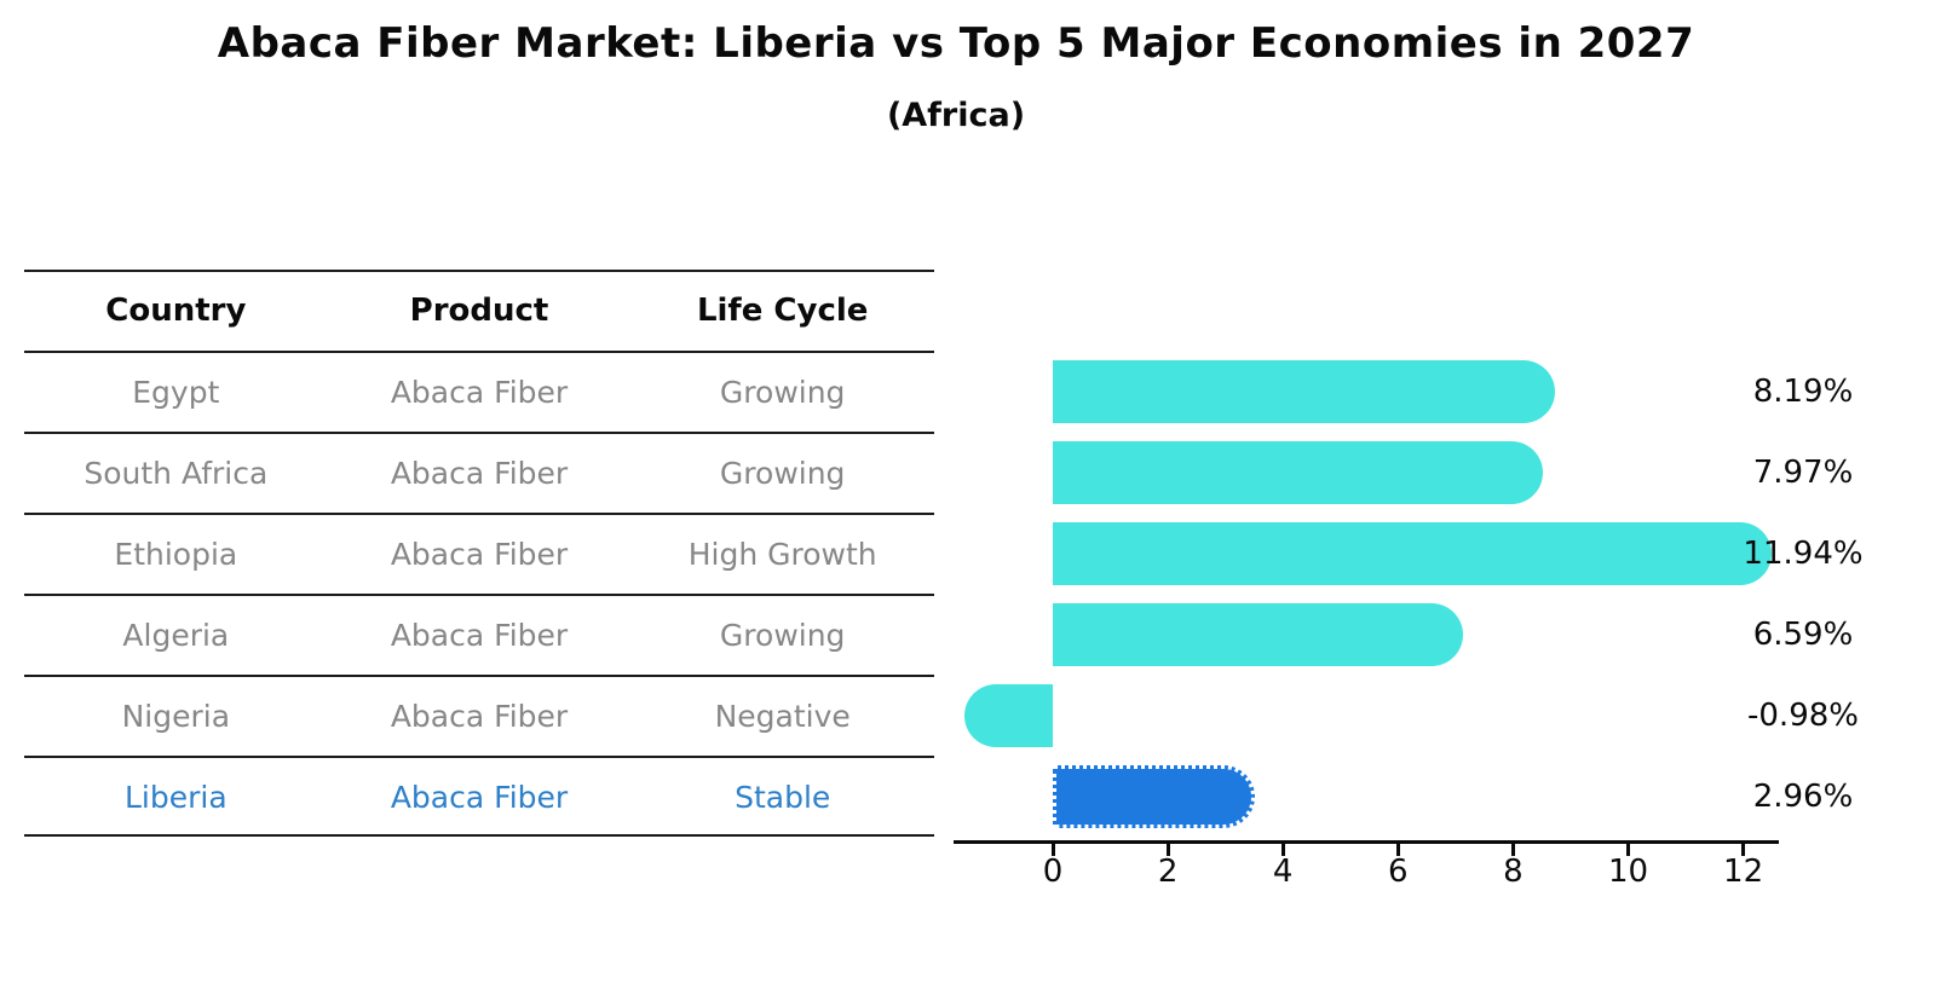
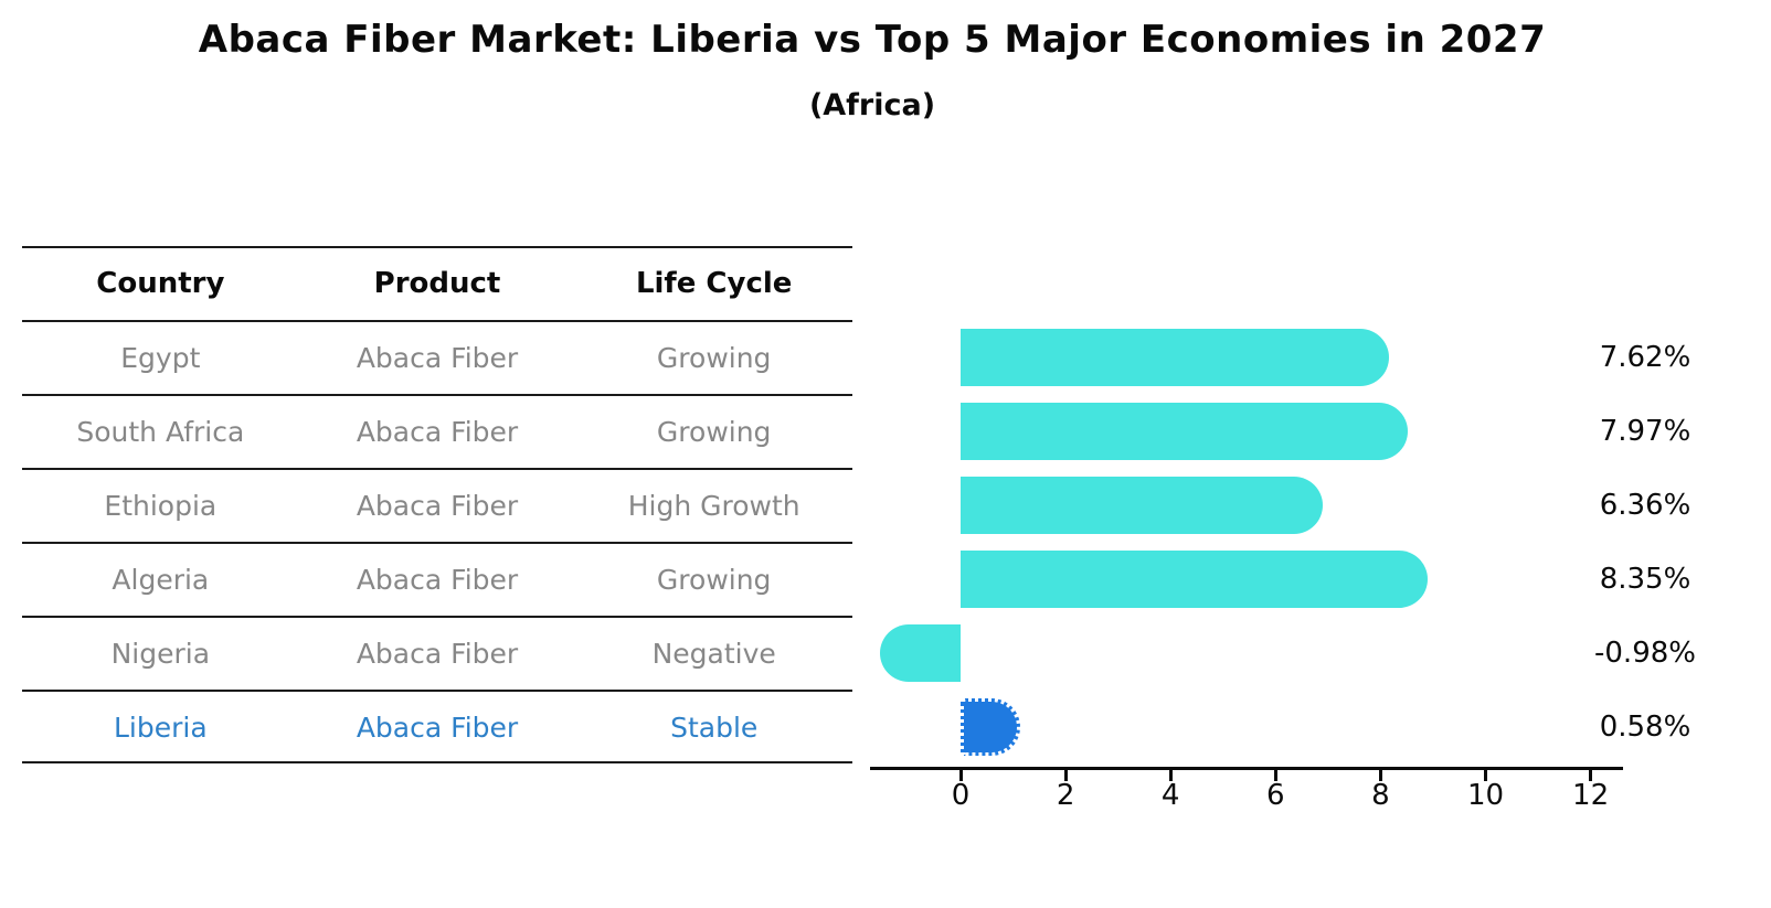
Egypt: 8.19% -> 7.62%
Ethiopia: 11.94% -> 6.36%
Algeria: 6.59% -> 8.35%
Liberia: 2.96% -> 0.58%
